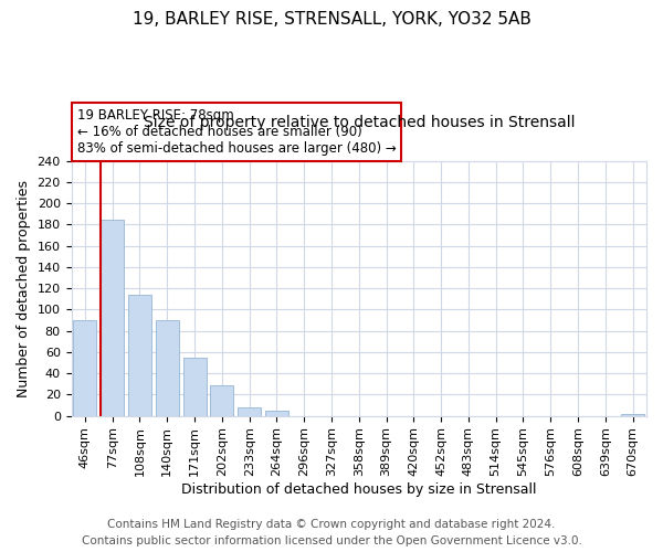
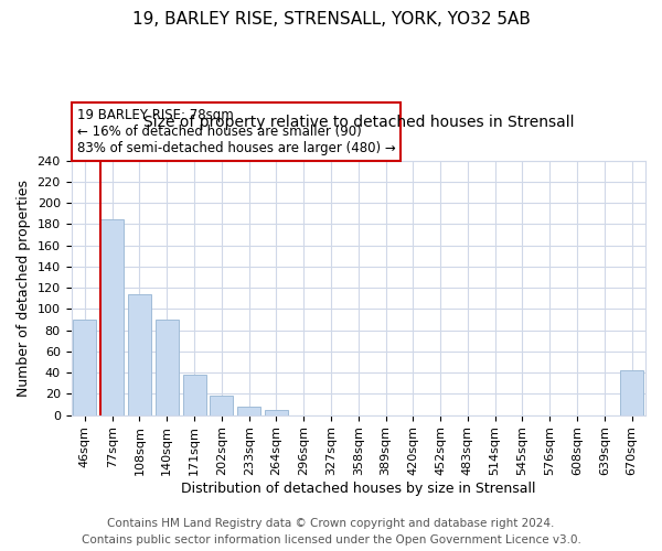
171sqm: 55 -> 38
202sqm: 29 -> 18
670sqm: 2 -> 42
